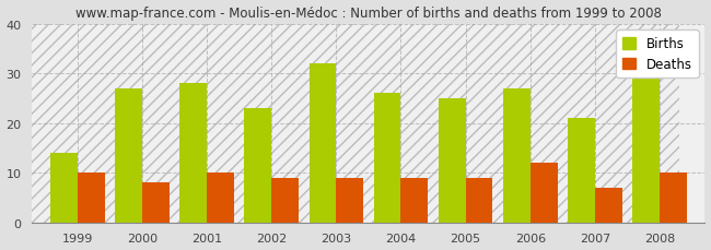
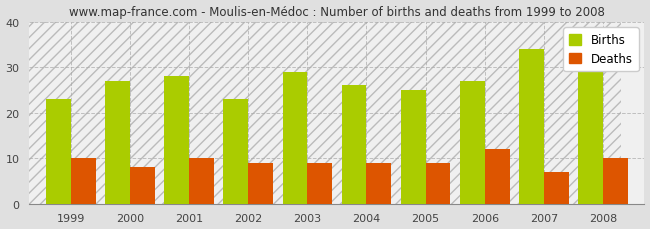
Births/1999: 14 -> 23
Births/2003: 32 -> 29
Births/2007: 21 -> 34
